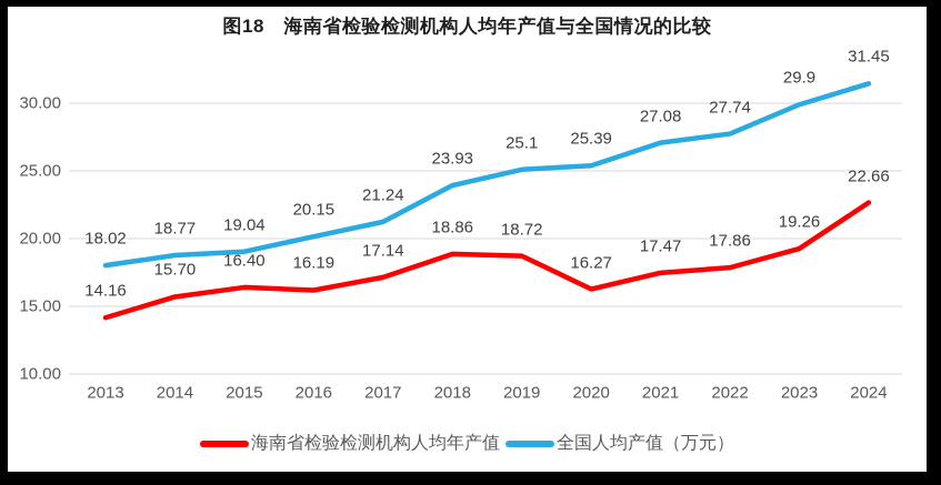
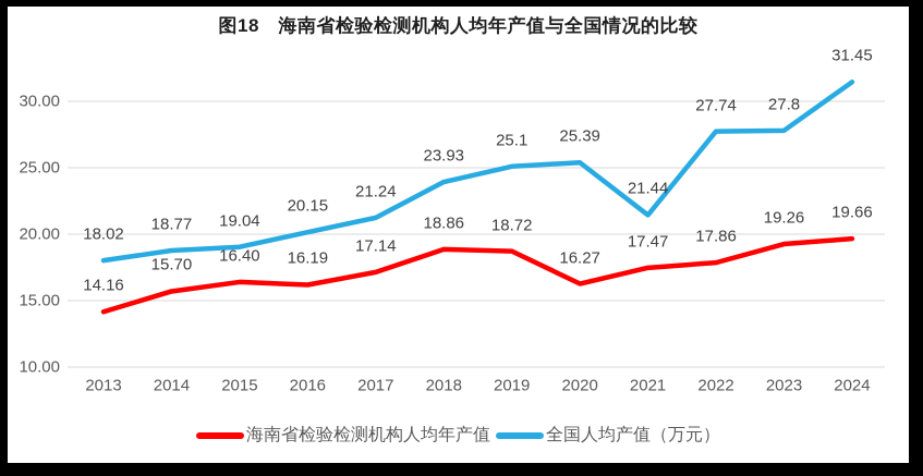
全国人均产值（万元）/2021: 27.08 -> 21.44
全国人均产值（万元）/2023: 29.9 -> 27.8
海南省检验检测机构人均年产值/2024: 22.66 -> 19.66
